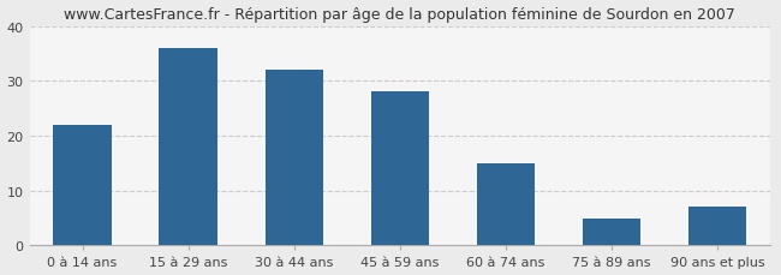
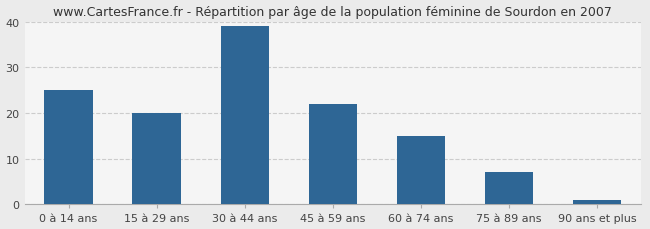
0 à 14 ans: 22 -> 25
15 à 29 ans: 36 -> 20
30 à 44 ans: 32 -> 39
45 à 59 ans: 28 -> 22
75 à 89 ans: 5 -> 7
90 ans et plus: 7 -> 1
